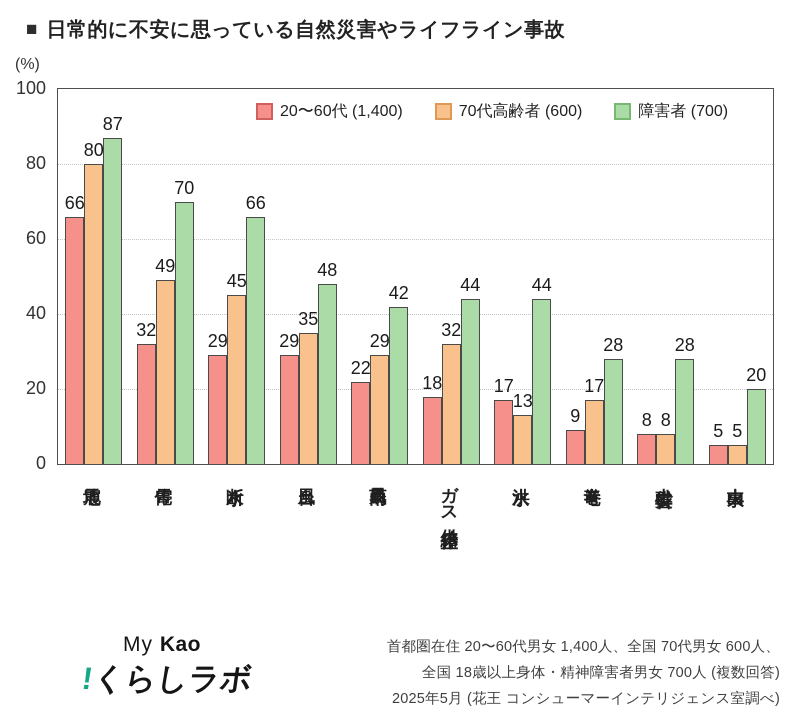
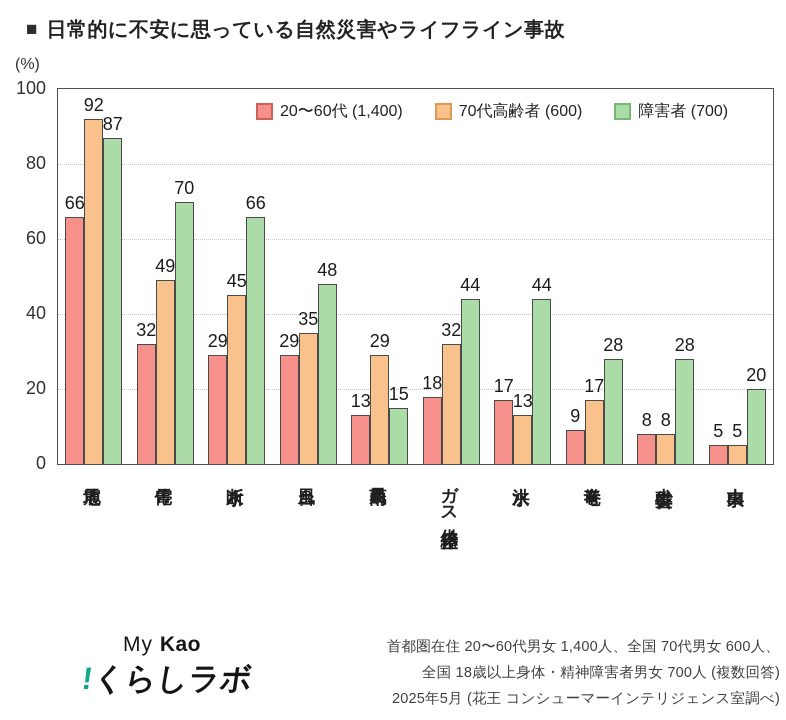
70代高齢者 (600)/地震: 80 -> 92
20〜60代 (1,400)/暴風雨: 22 -> 13
障害者 (700)/暴風雨: 42 -> 15
